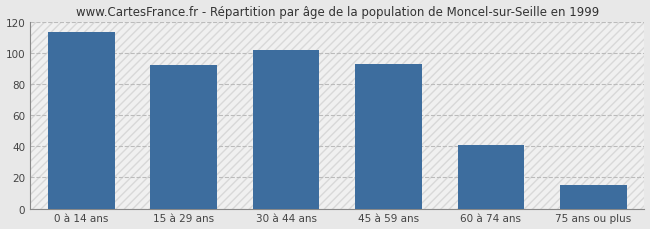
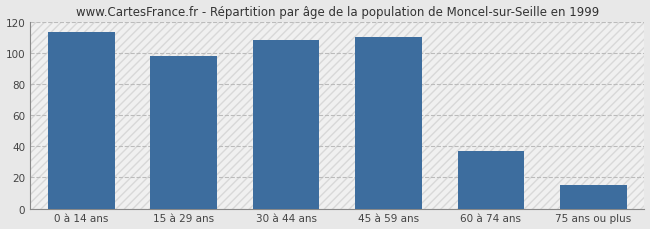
15 à 29 ans: 92 -> 98
30 à 44 ans: 102 -> 108
45 à 59 ans: 93 -> 110
60 à 74 ans: 41 -> 37
